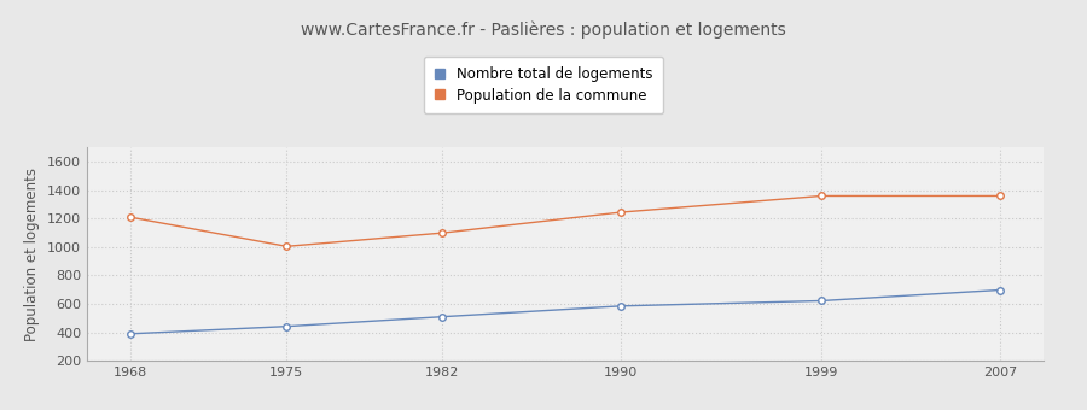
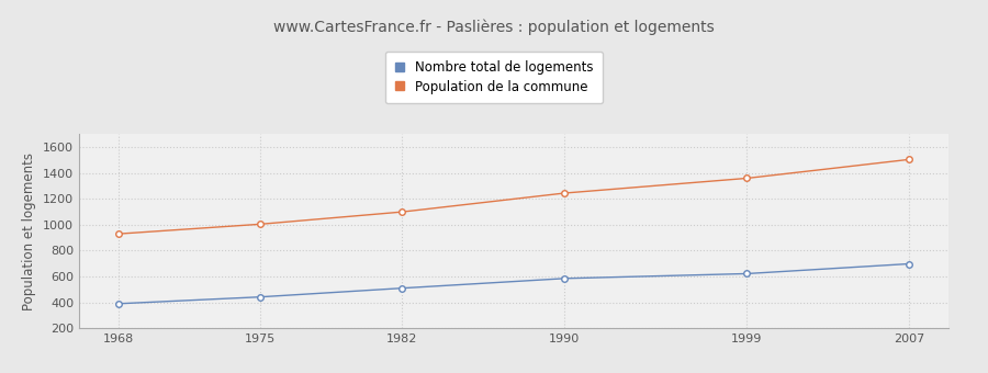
Population de la commune/1968: 1210 -> 930
Population de la commune/2007: 1360 -> 1500
